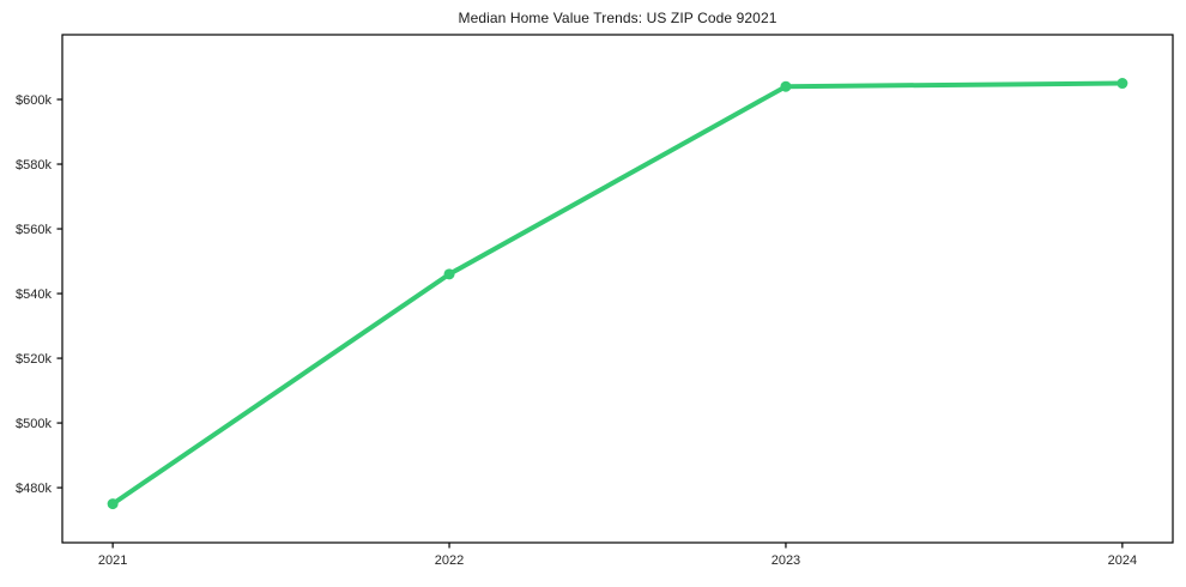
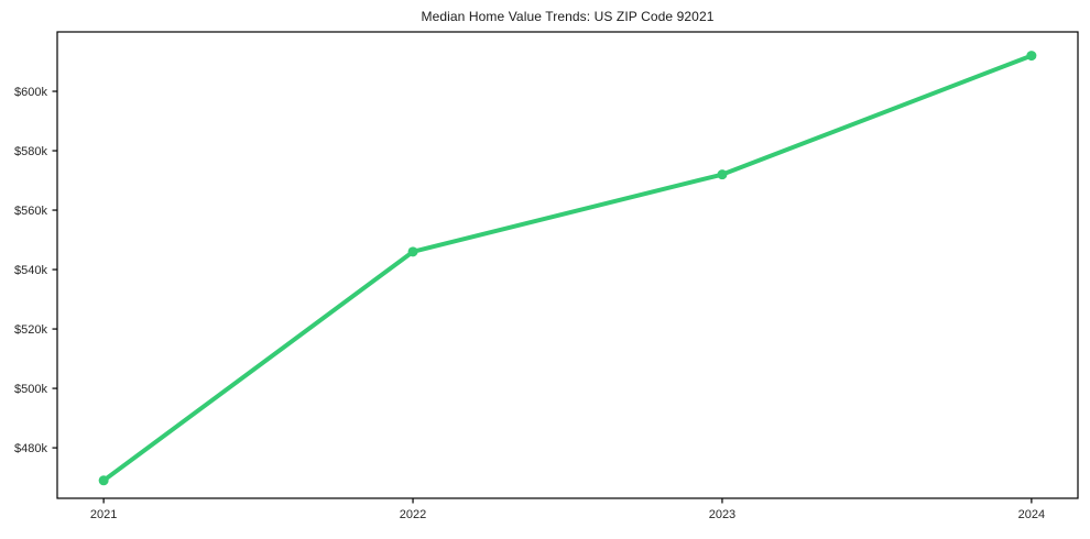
2021: $475k -> $469k
2023: $604k -> $572k
2024: $605k -> $612k
